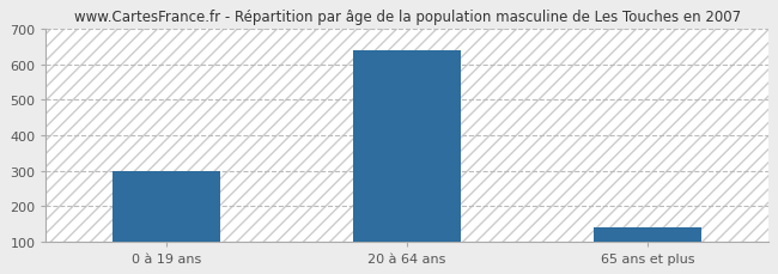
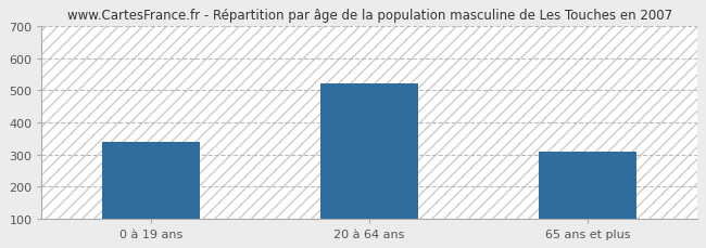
0 à 19 ans: 300 -> 340
20 à 64 ans: 640 -> 520
65 ans et plus: 140 -> 310
